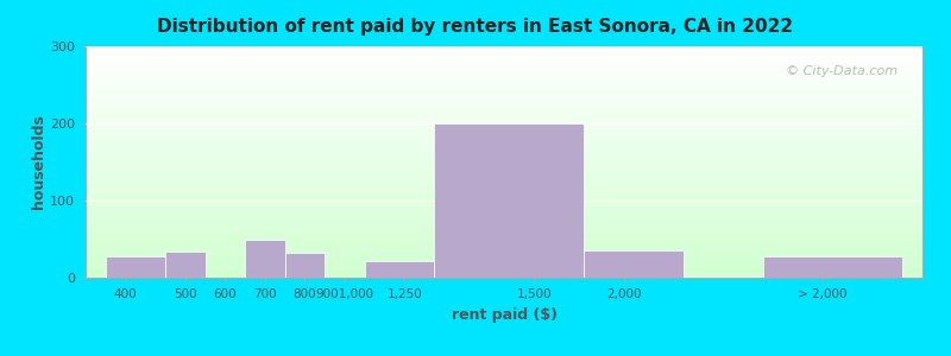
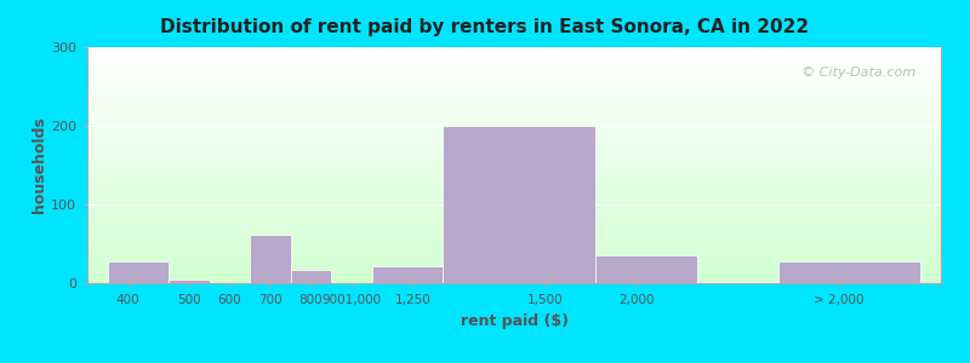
500: 34 -> 5
700: 50 -> 62
800: 32 -> 17
